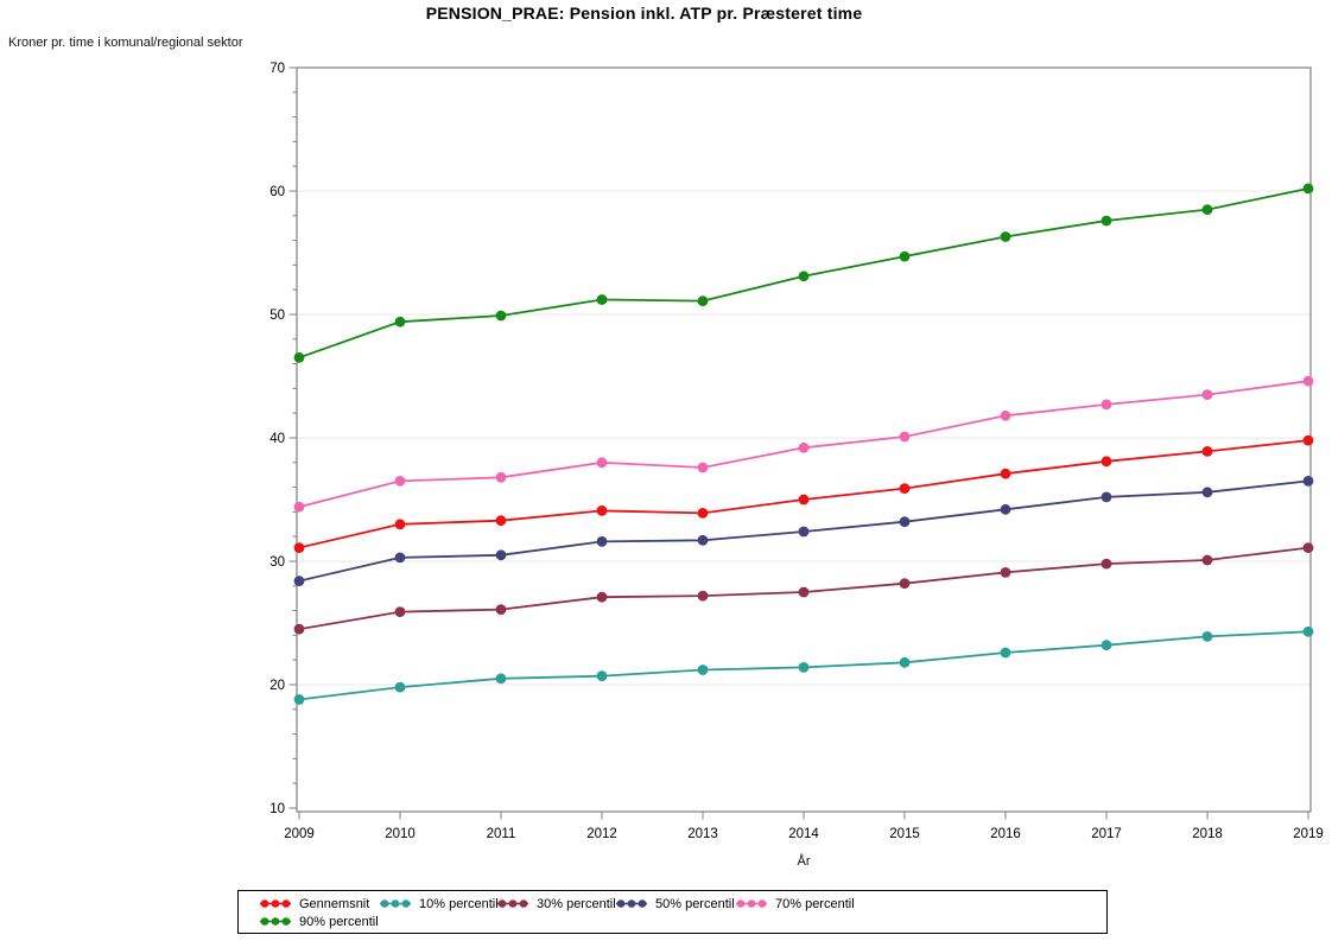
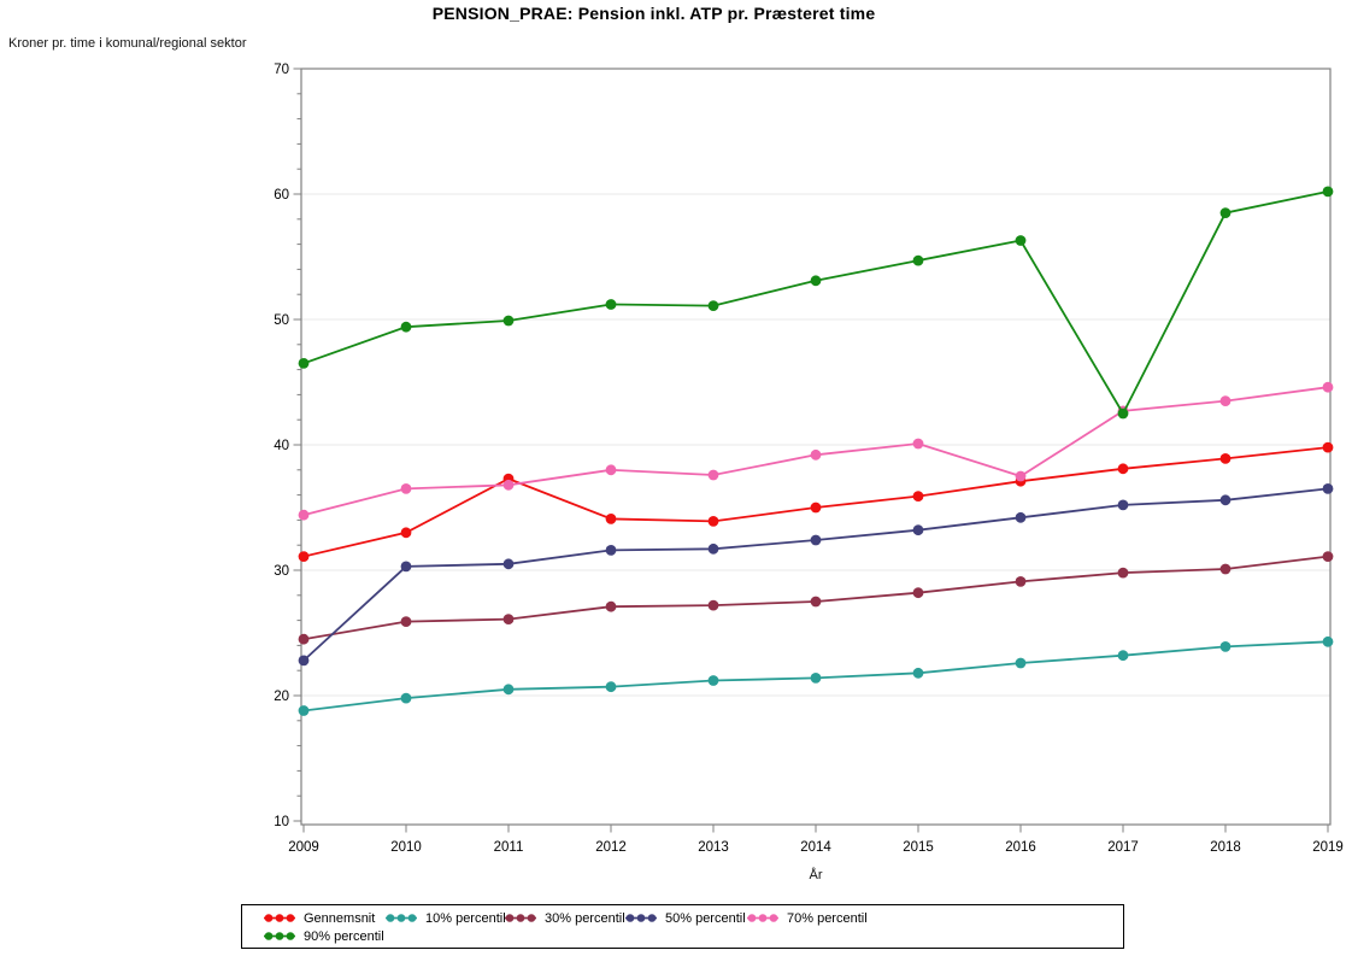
50% percentil/2009: 28.4 -> 22.8
Gennemsnit/2011: 33.3 -> 37.3
70% percentil/2016: 41.8 -> 37.5
90% percentil/2017: 57.6 -> 42.5
